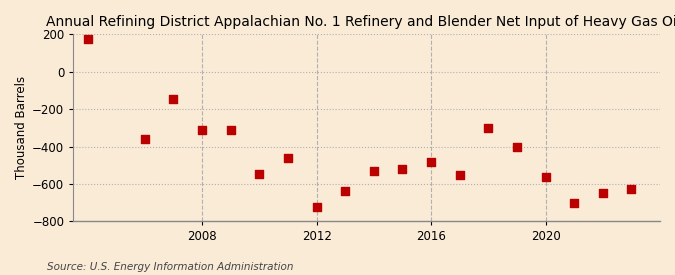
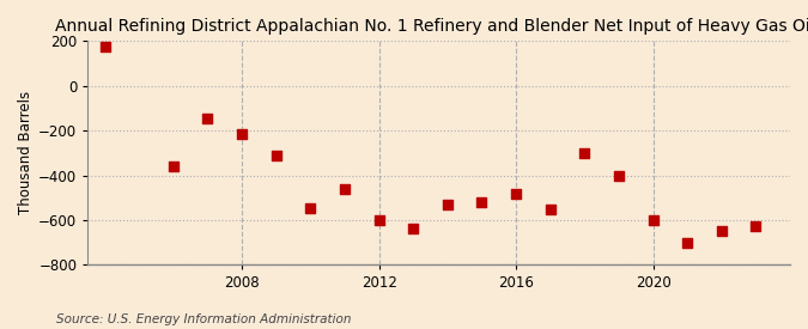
2008: -310 -> -220
2012: -720 -> -600
2020: -560 -> -600
